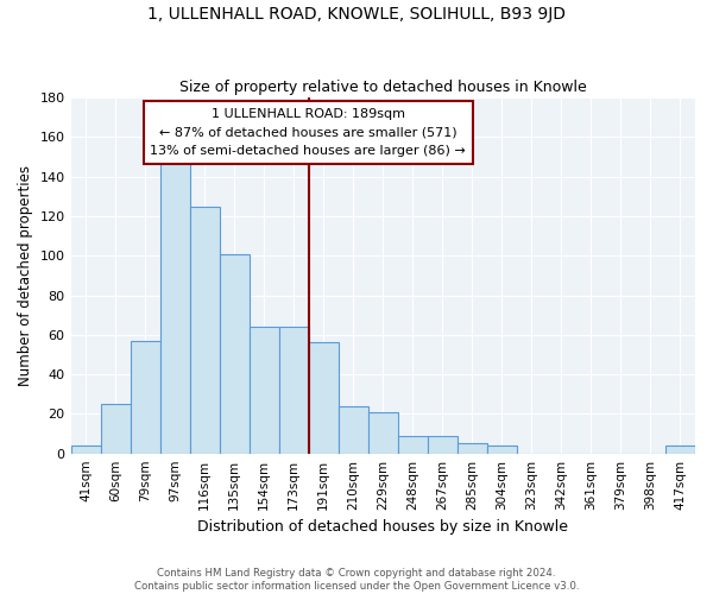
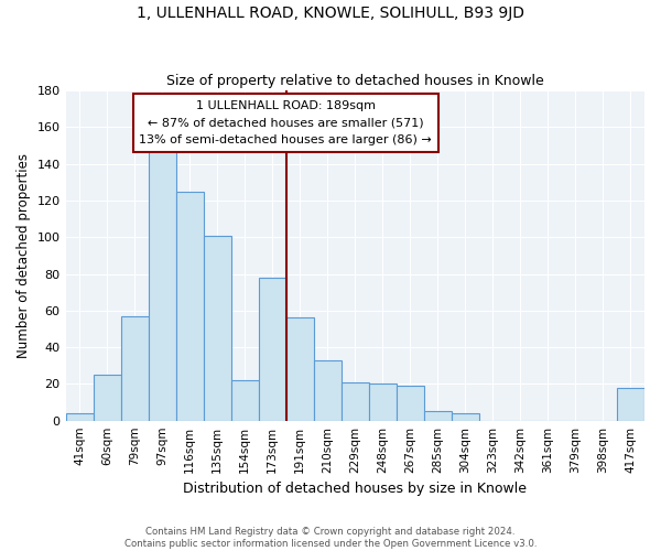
154sqm: 64 -> 22
173sqm: 64 -> 78
210sqm: 24 -> 33
248sqm: 9 -> 20
267sqm: 9 -> 19
417sqm: 4 -> 18
